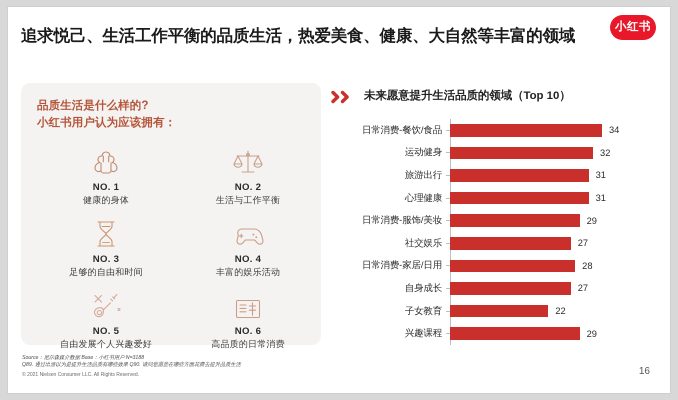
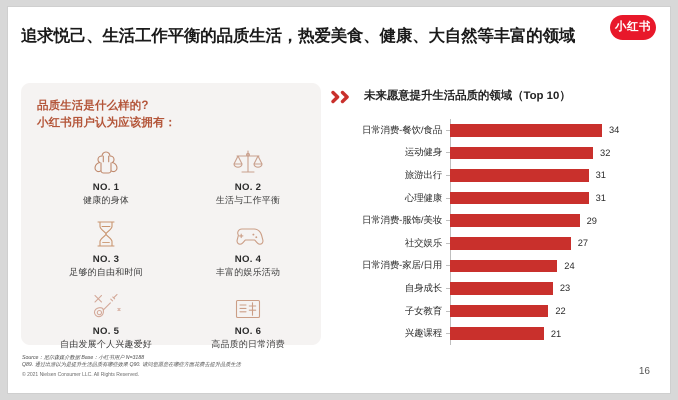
日常消费-家居/日用: 28 -> 24
自身成长: 27 -> 23
兴趣课程: 29 -> 21
